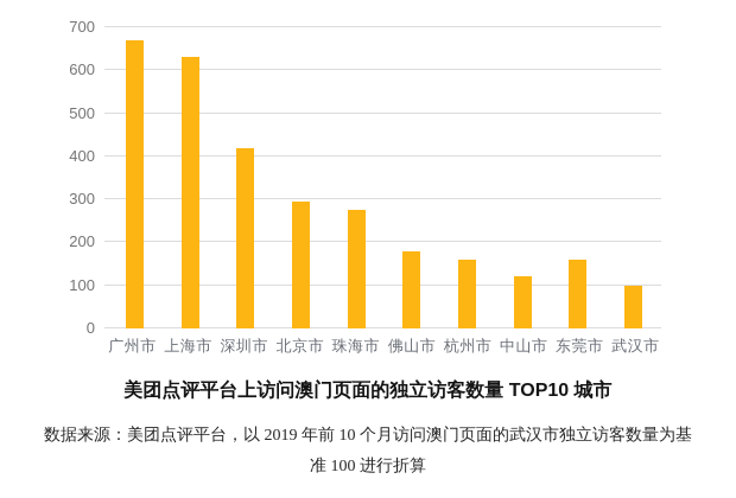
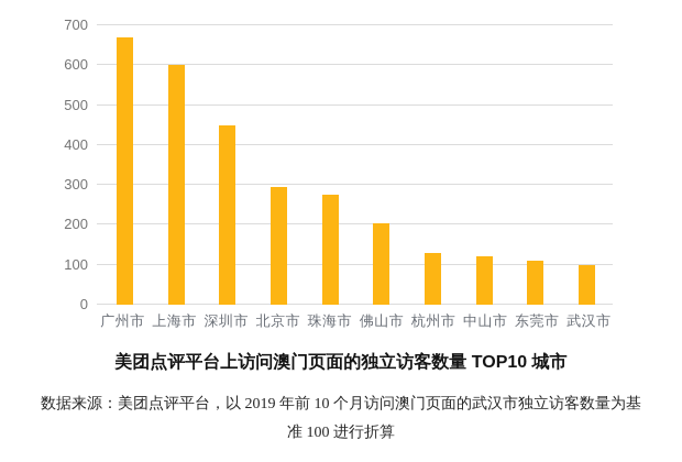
上海市: 630 -> 600
深圳市: 420 -> 450
佛山市: 180 -> 200
杭州市: 160 -> 130
东莞市: 160 -> 110
